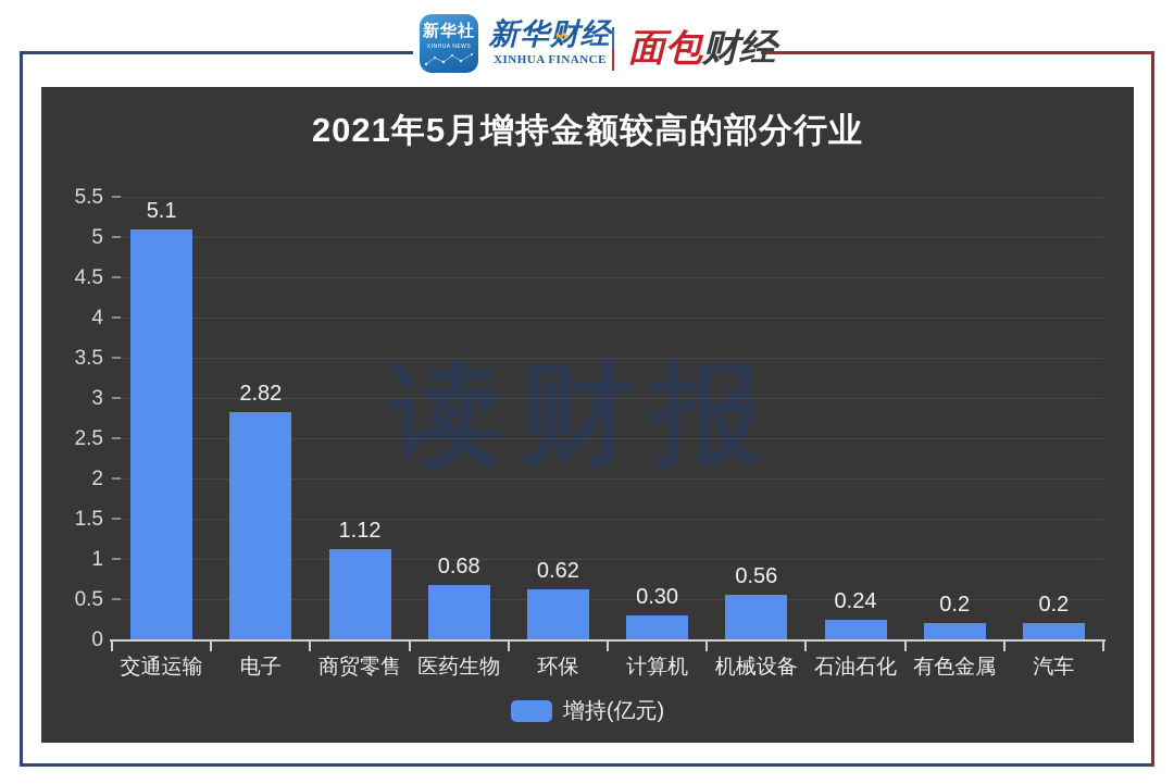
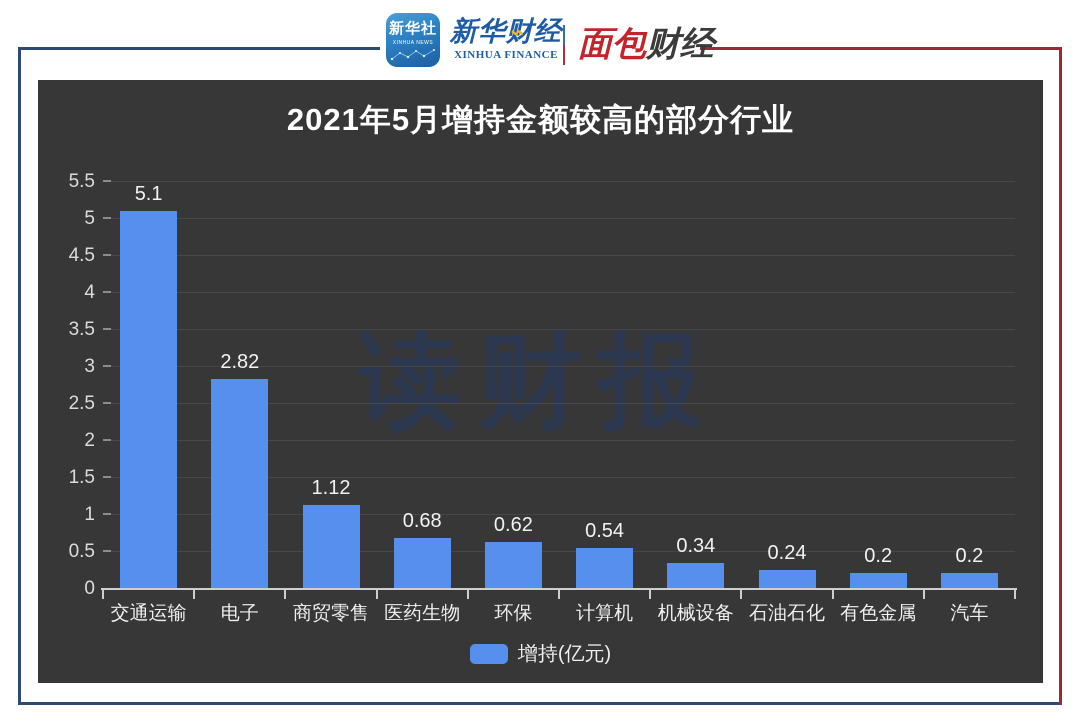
计算机: 0.30 -> 0.54
机械设备: 0.56 -> 0.34
